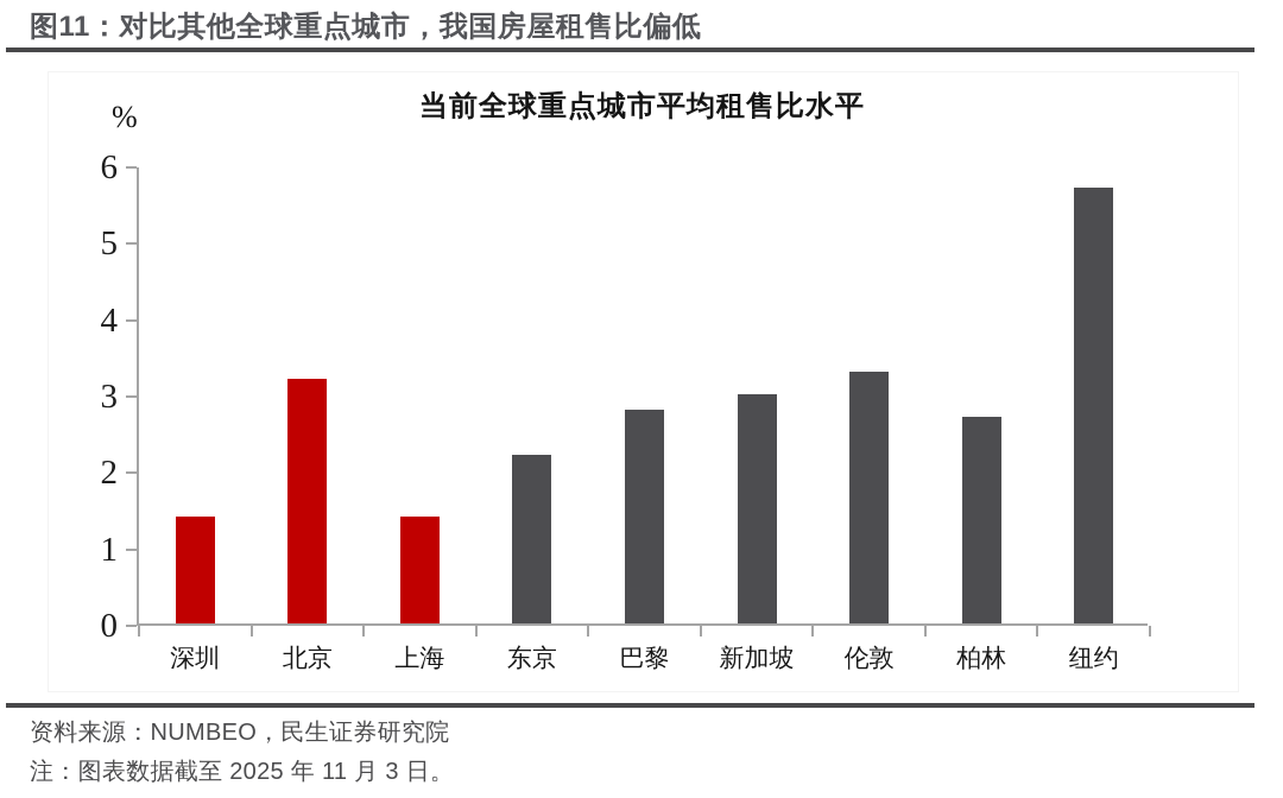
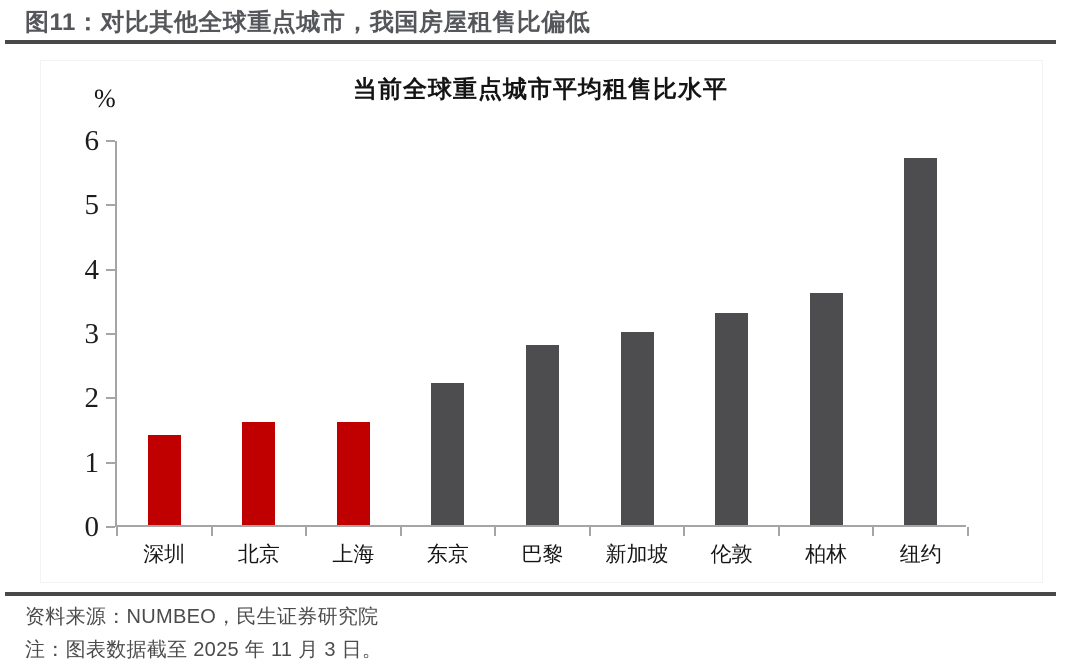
北京: 3.2 -> 1.6
上海: 1.4 -> 1.6
柏林: 2.7 -> 3.6
